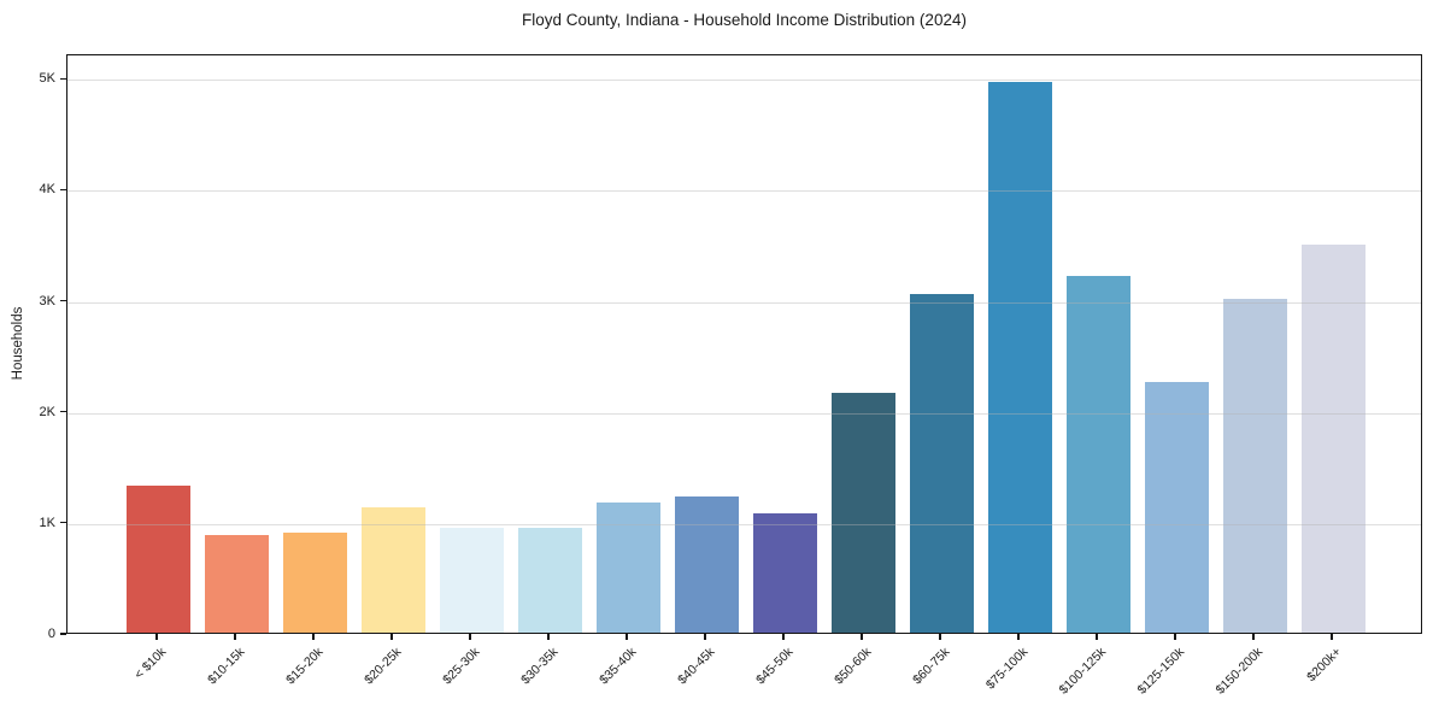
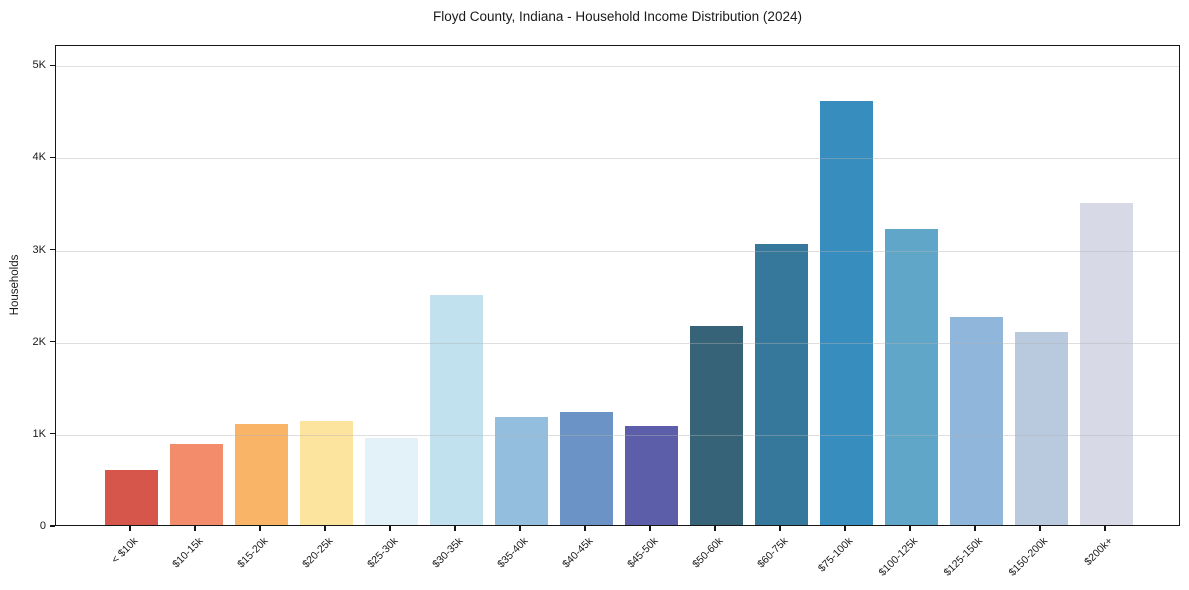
< $10k: 1.3K -> 0.6K
$15-20k: 0.9K -> 1.1K
$30-35k: 0.9K -> 2.5K
$75-100k: 5.0K -> 4.6K
$150-200k: 3.0K -> 2.1K
